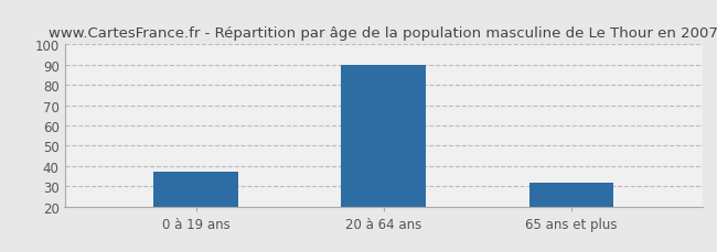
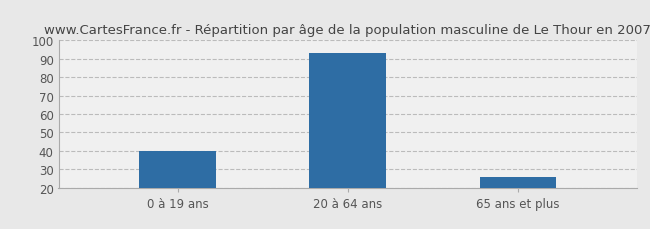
0 à 19 ans: 37 -> 40
20 à 64 ans: 90 -> 93
65 ans et plus: 32 -> 26
